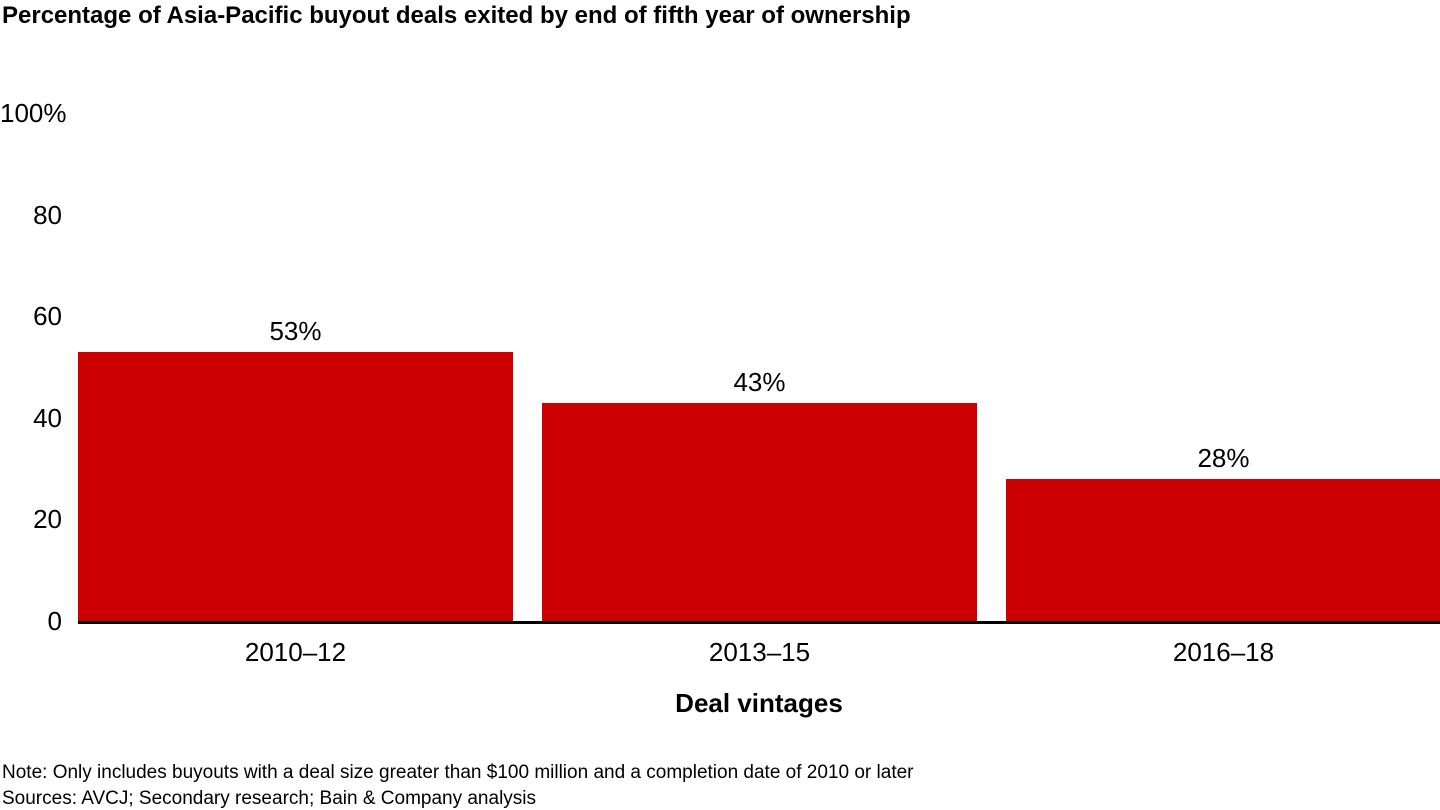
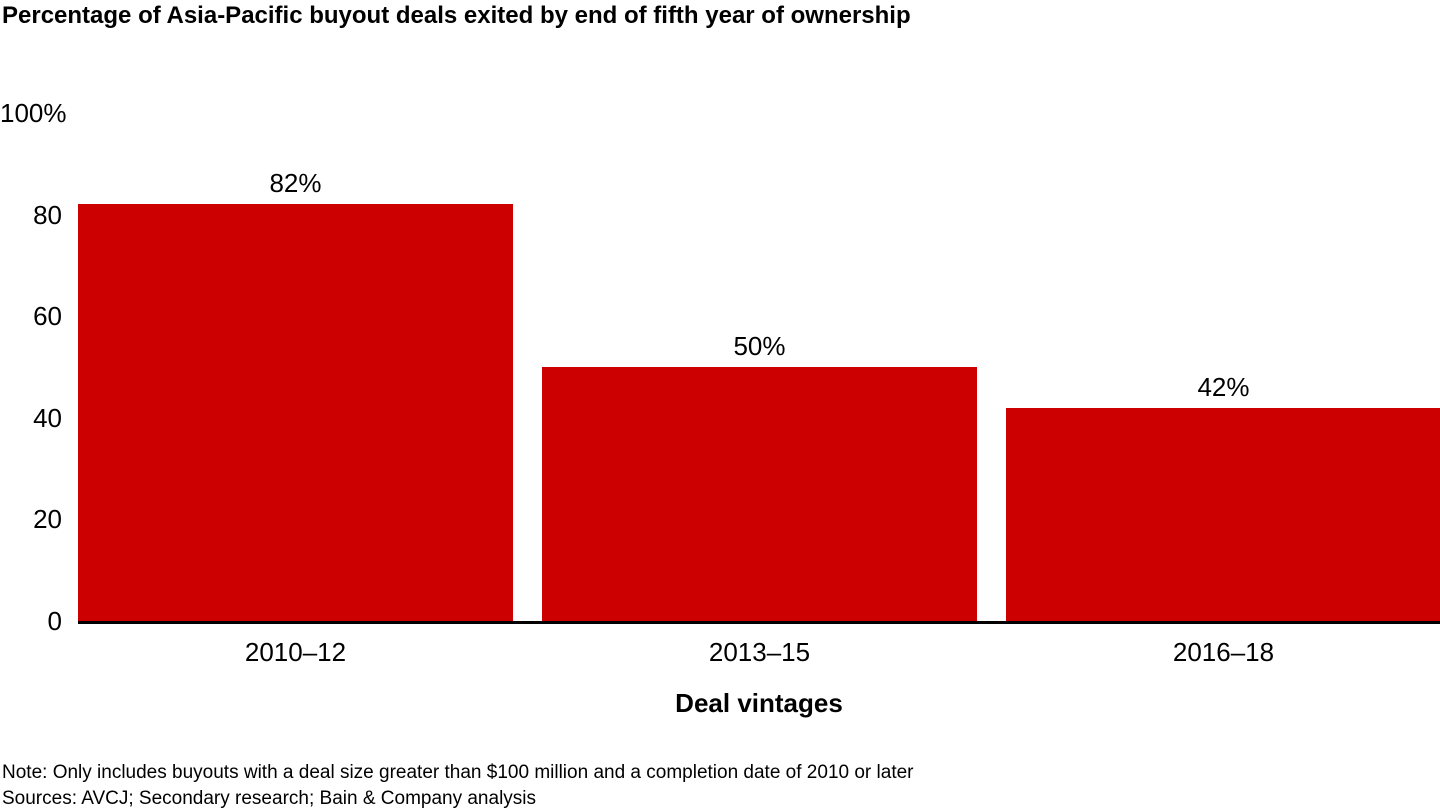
2010–12: 53% -> 82%
2013–15: 43% -> 50%
2016–18: 28% -> 42%
